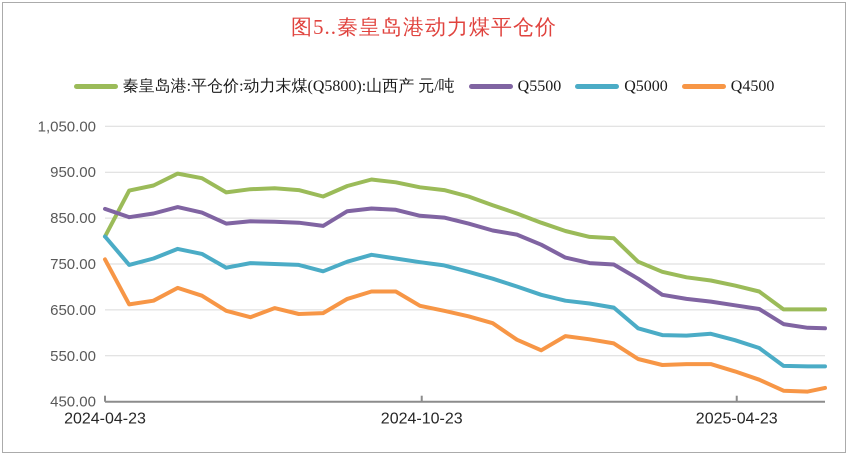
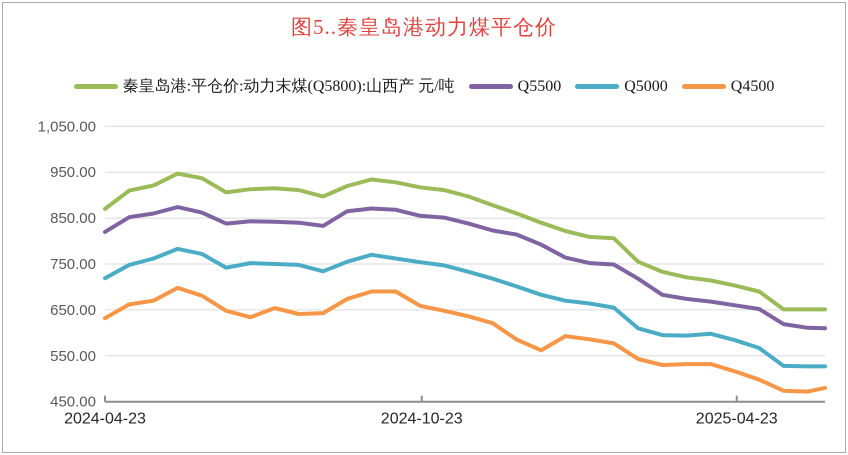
秦皇岛港:平仓价:动力末煤(Q5800):山西产 元/吨/2024-04-23: 810 -> 870
Q5500/2024-04-23: 870 -> 820
Q5000/2024-04-23: 810 -> 720
Q4500/2024-04-23: 760 -> 630
